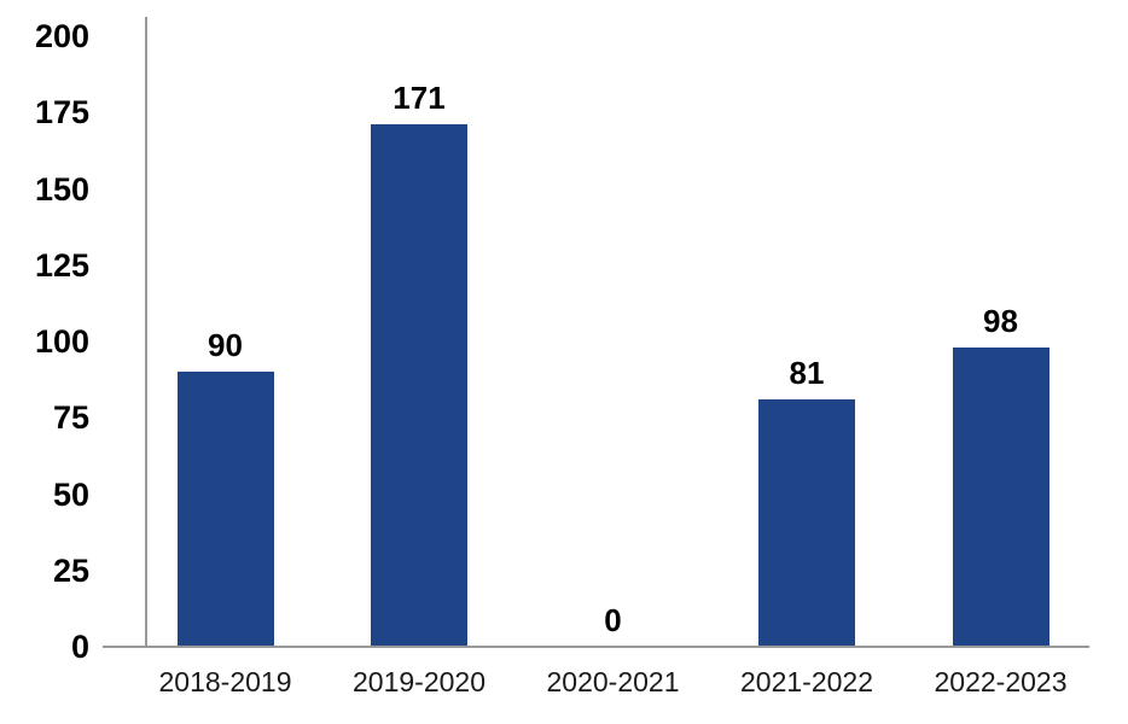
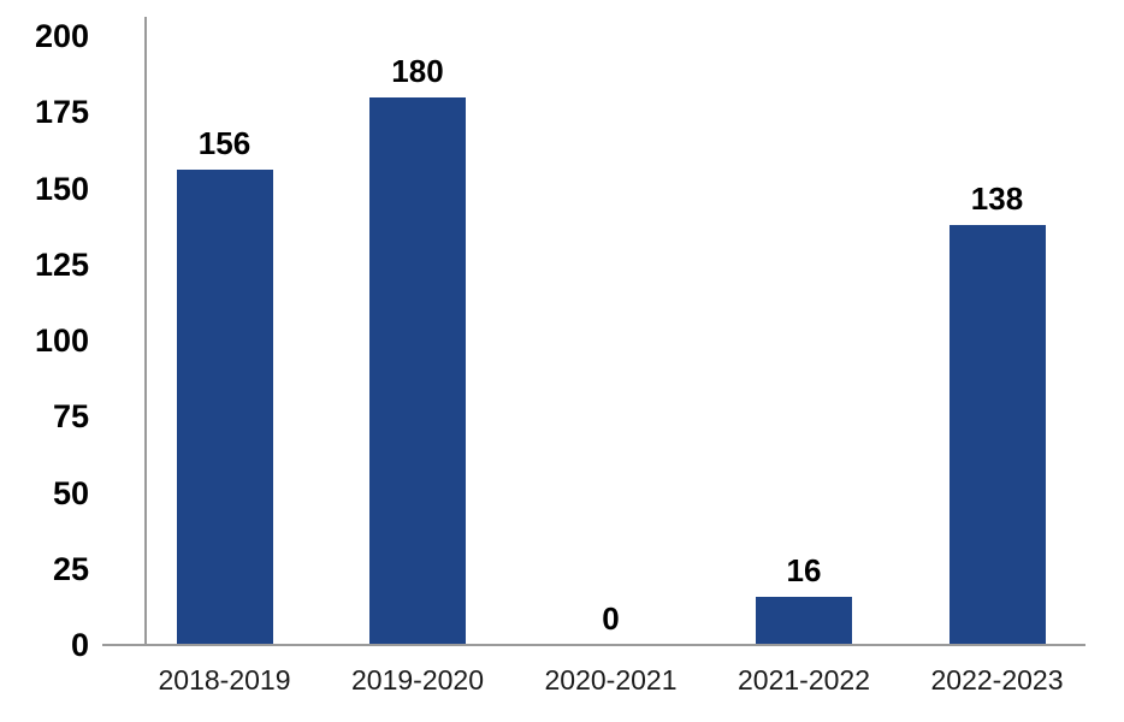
2018-2019: 90 -> 156
2019-2020: 171 -> 180
2021-2022: 81 -> 16
2022-2023: 98 -> 138
